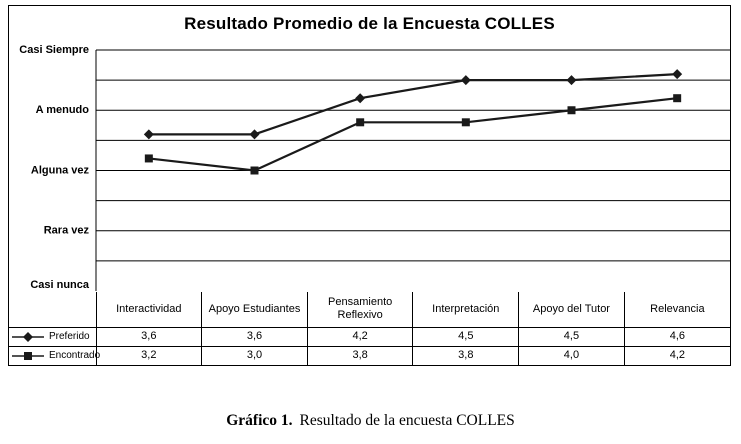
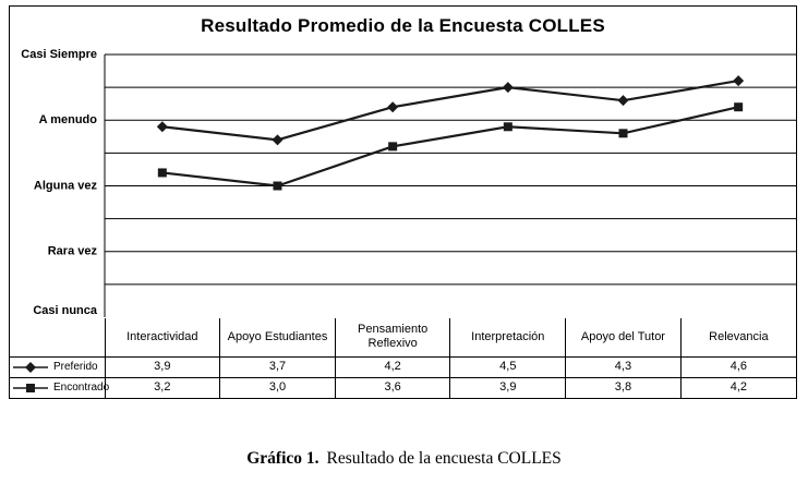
Preferido/Interactividad: 3,6 -> 3,9
Preferido/Apoyo Estudiantes: 3,6 -> 3,7
Encontrado/Pensamiento Reflexivo: 3,8 -> 3,6
Encontrado/Interpretación: 3,8 -> 3,9
Preferido/Apoyo del Tutor: 4,5 -> 4,3
Encontrado/Apoyo del Tutor: 4,0 -> 3,8
